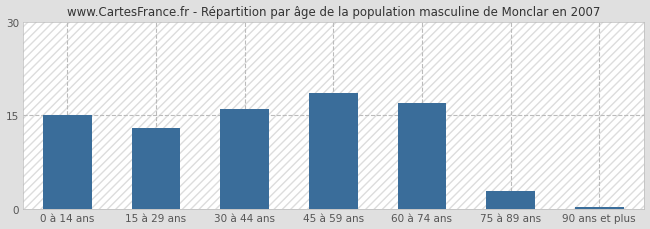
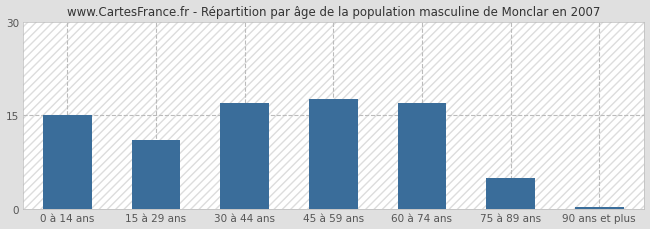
15 à 29 ans: 13.0 -> 11.0
30 à 44 ans: 16.0 -> 17.0
45 à 59 ans: 18.5 -> 17.6
75 à 89 ans: 3.0 -> 5.0
